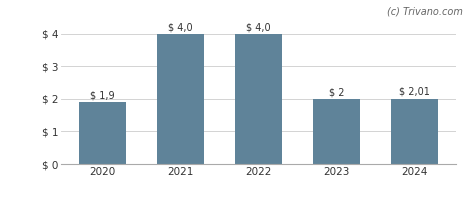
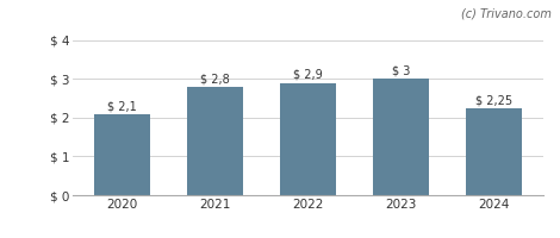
2020: 1,9 -> 2,1
2021: 4,0 -> 2,8
2022: 4,0 -> 2,9
2023: 2 -> 3
2024: 2,01 -> 2,25
